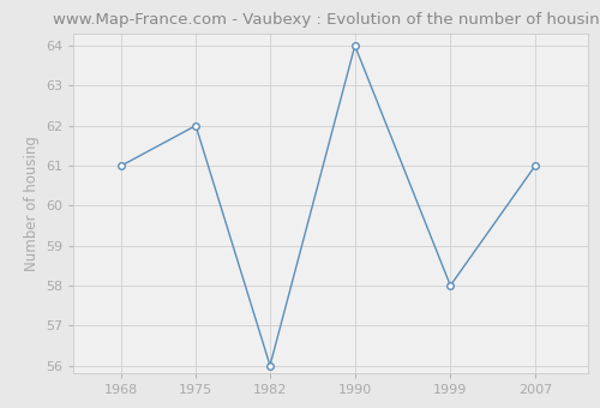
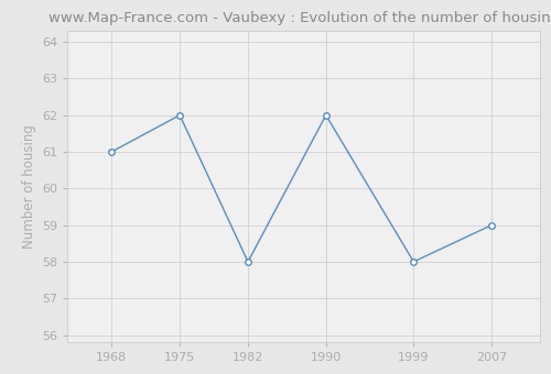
1982: 56 -> 58
1990: 64 -> 62
2007: 61 -> 59
